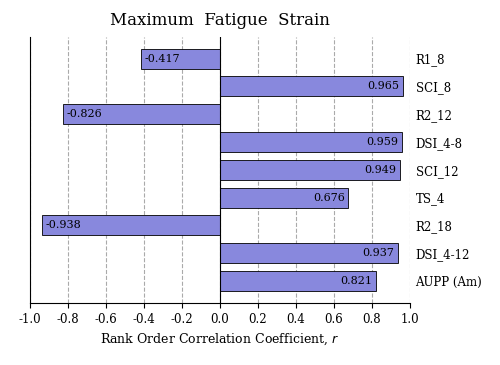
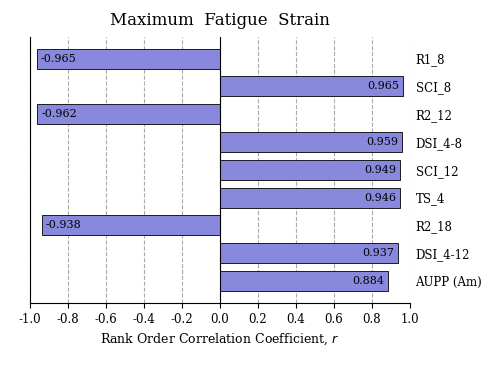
R1_8: -0.417 -> -0.965
R2_12: -0.826 -> -0.962
TS_4: 0.676 -> 0.946
AUPP (Am): 0.821 -> 0.884
